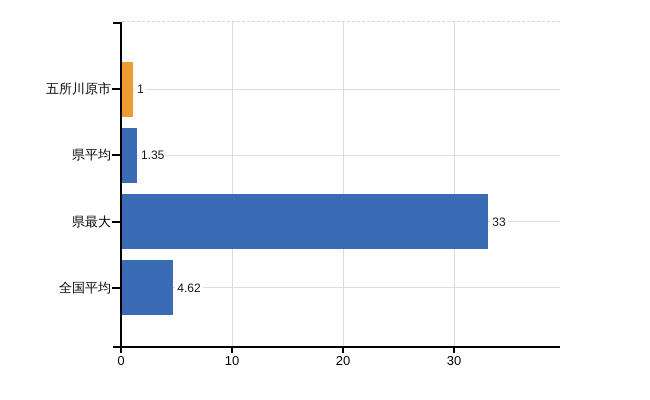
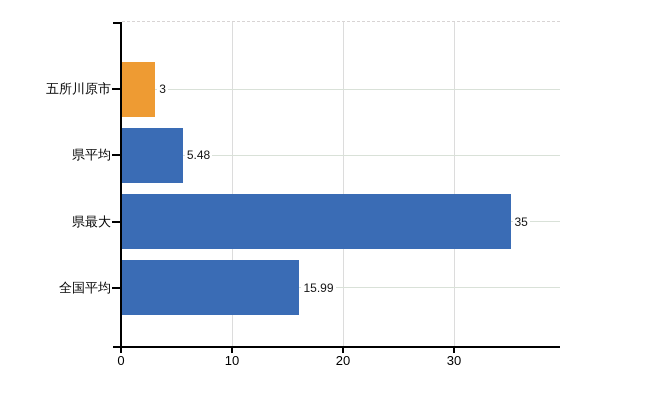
五所川原市: 1 -> 3
県平均: 1.35 -> 5.48
県最大: 33 -> 35
全国平均: 4.62 -> 15.99
